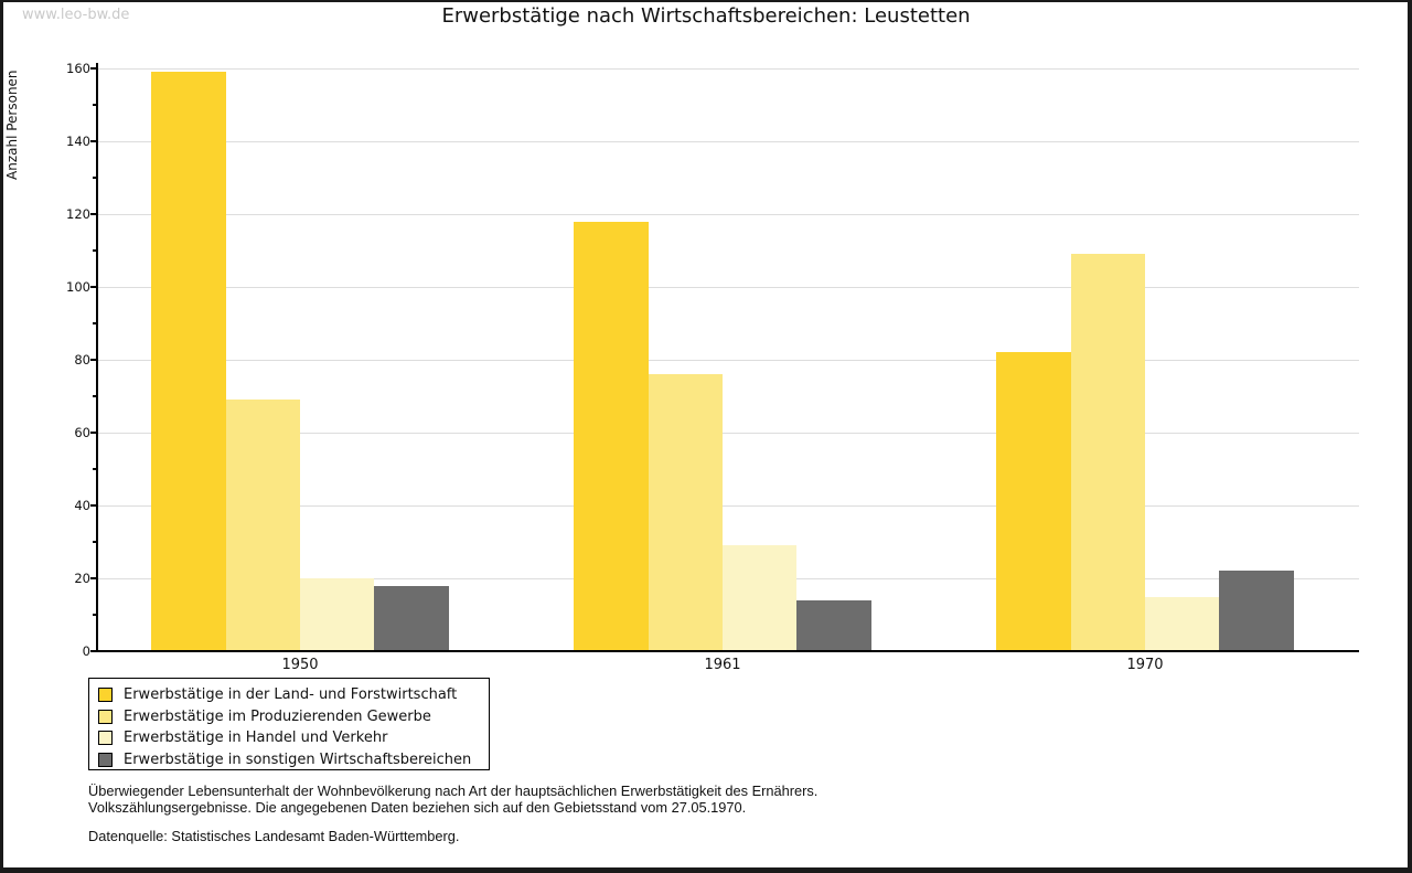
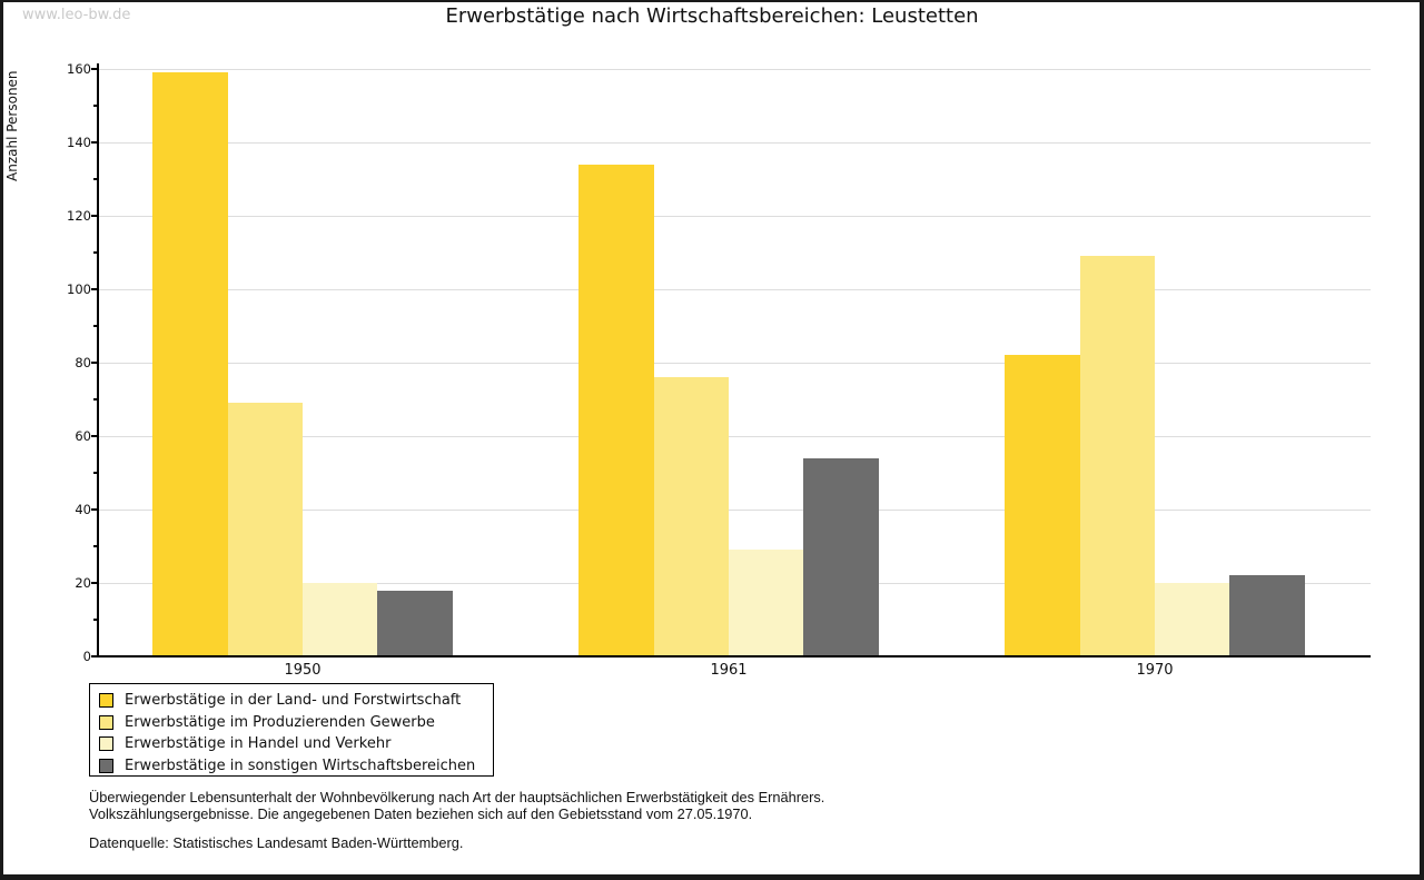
Erwerbstätige in der Land- und Forstwirtschaft/1961: 118 -> 134
Erwerbstätige in sonstigen Wirtschaftsbereichen/1961: 14 -> 54
Erwerbstätige in Handel und Verkehr/1970: 15 -> 20
